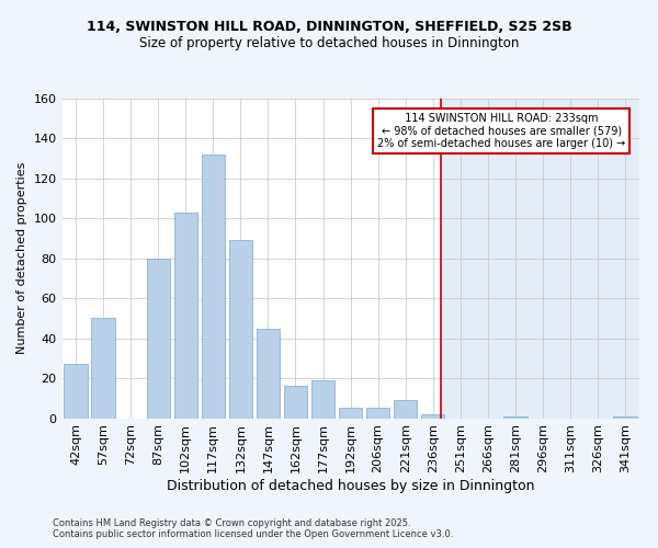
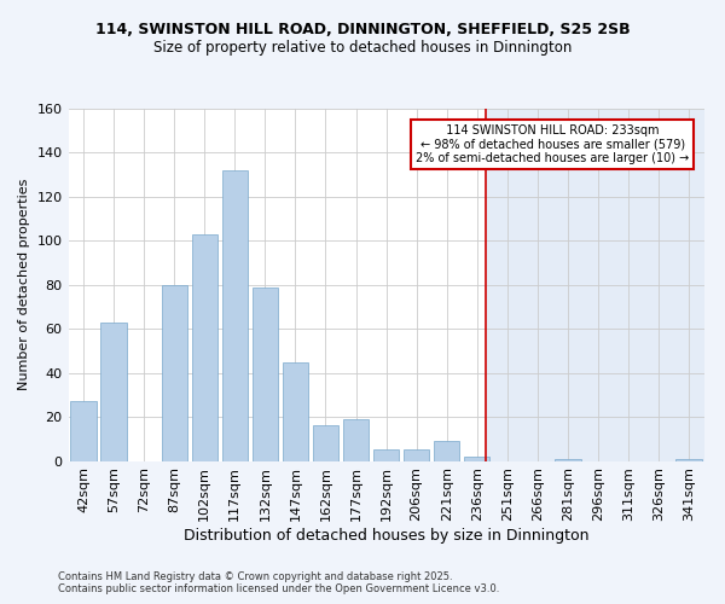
57sqm: 50 -> 63
132sqm: 89 -> 79
